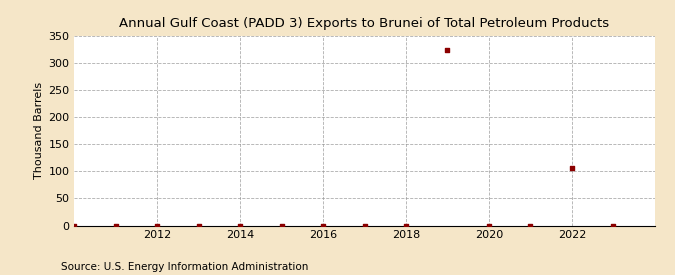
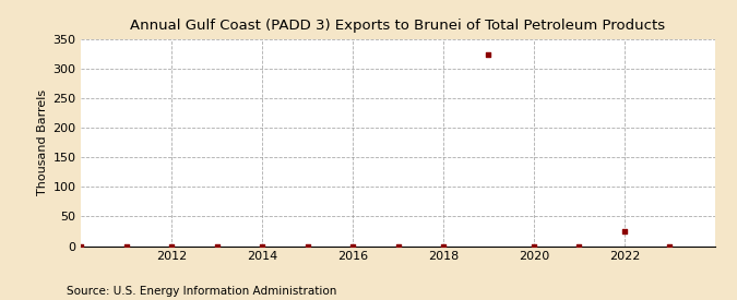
2022: 106 -> 25
